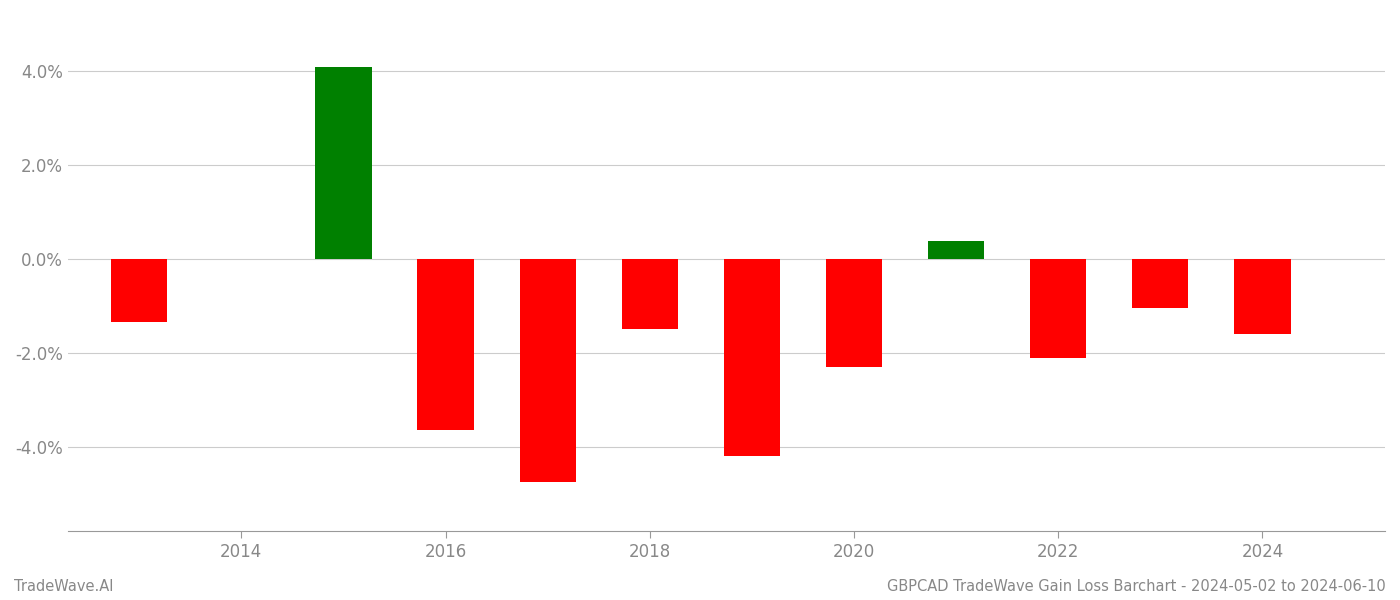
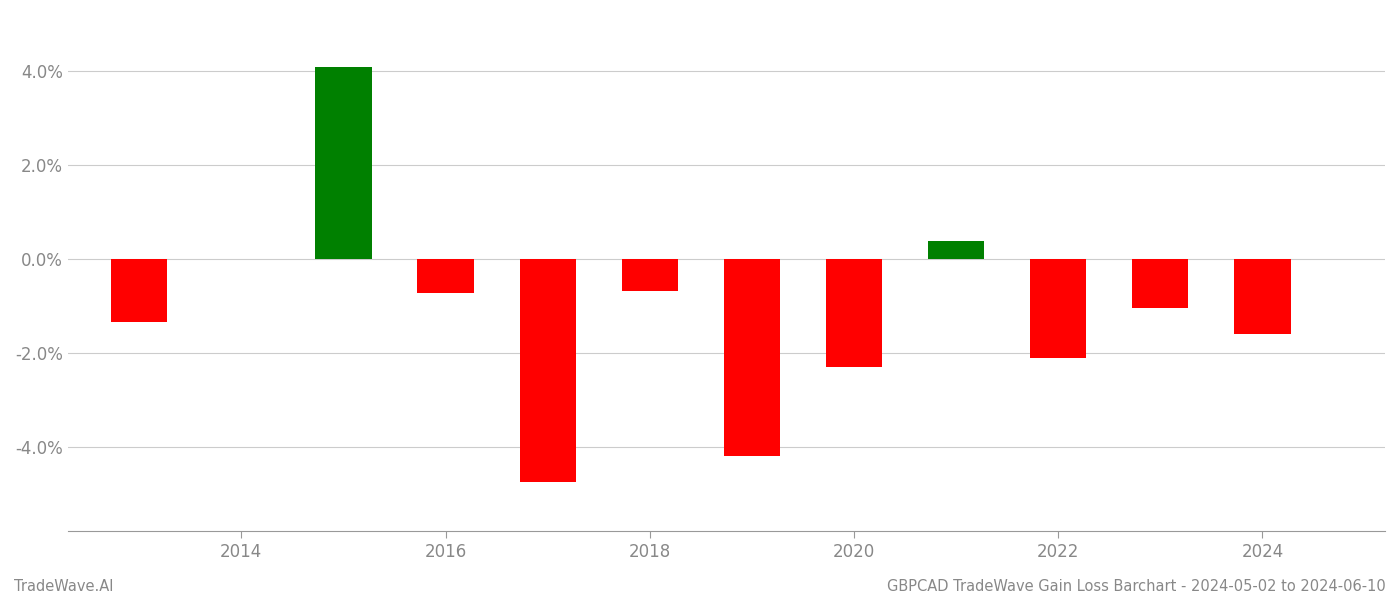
2016: -3.65% -> -0.72%
2018: -1.50% -> -0.68%
